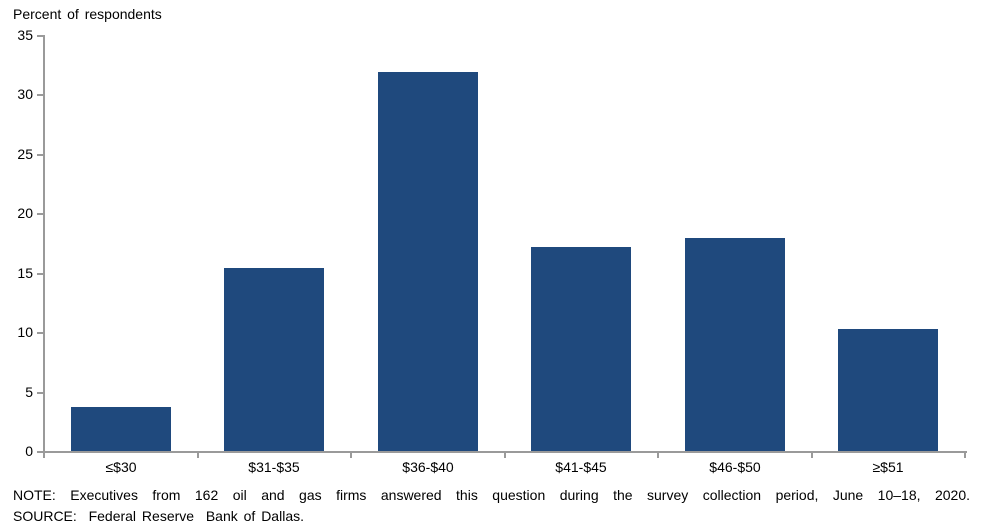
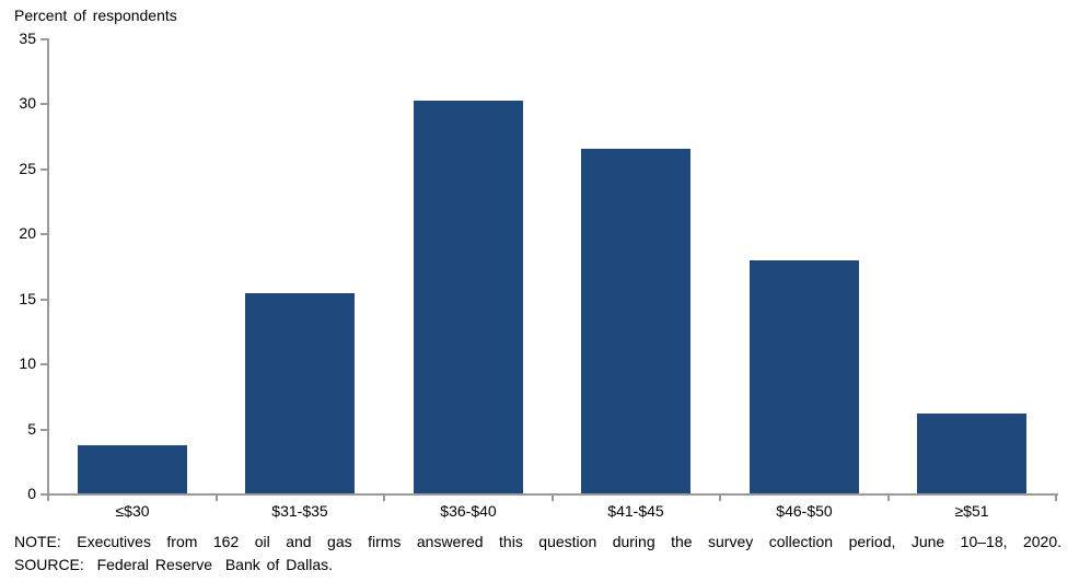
$36-$40: 31.9 -> 30.2
$41-$45: 17.2 -> 26.5
≥$51: 10.3 -> 6.1
